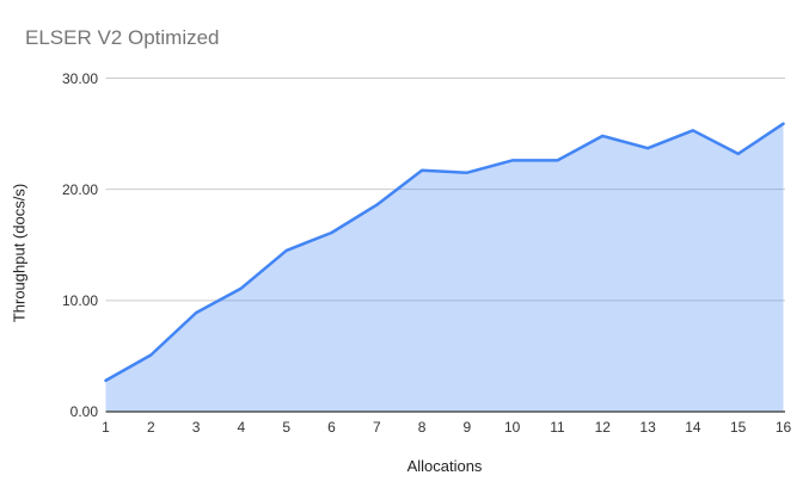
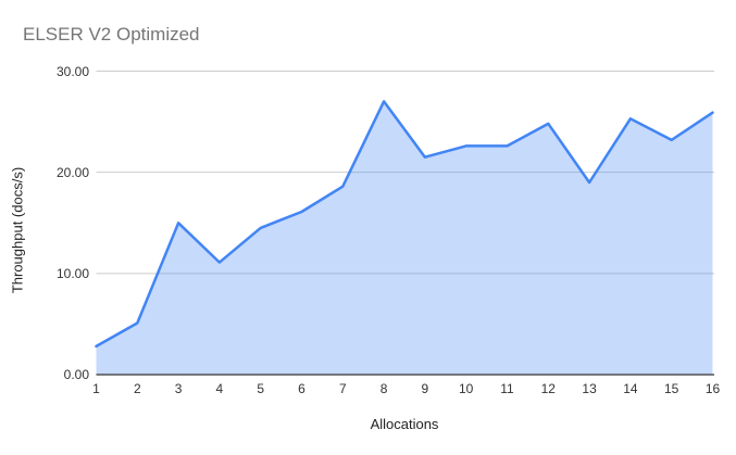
3: 9 -> 15
8: 22 -> 27
13: 24 -> 19
